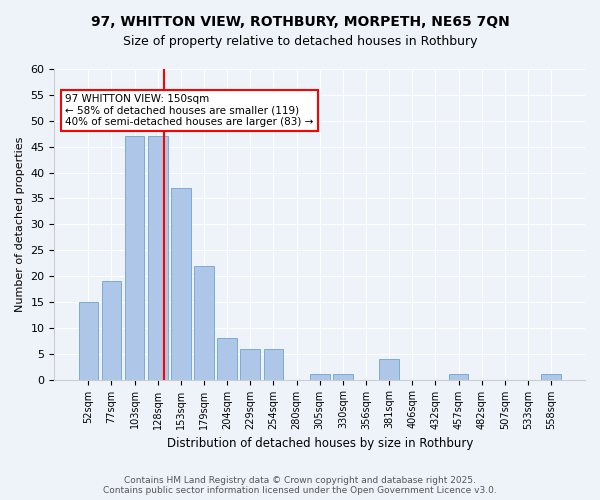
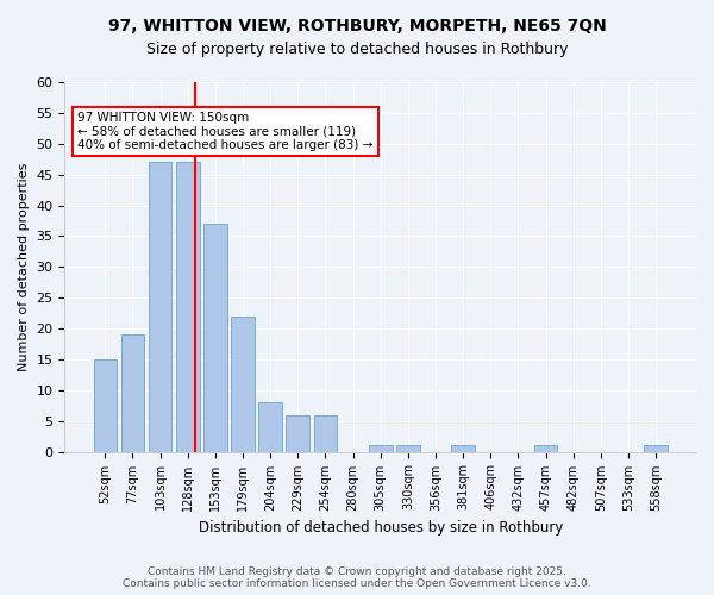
381sqm: 4 -> 1
